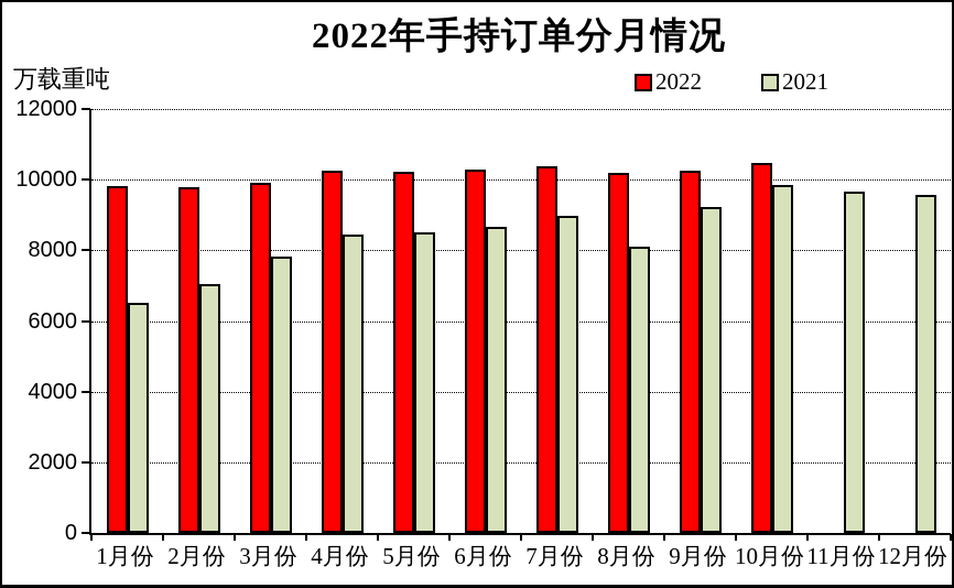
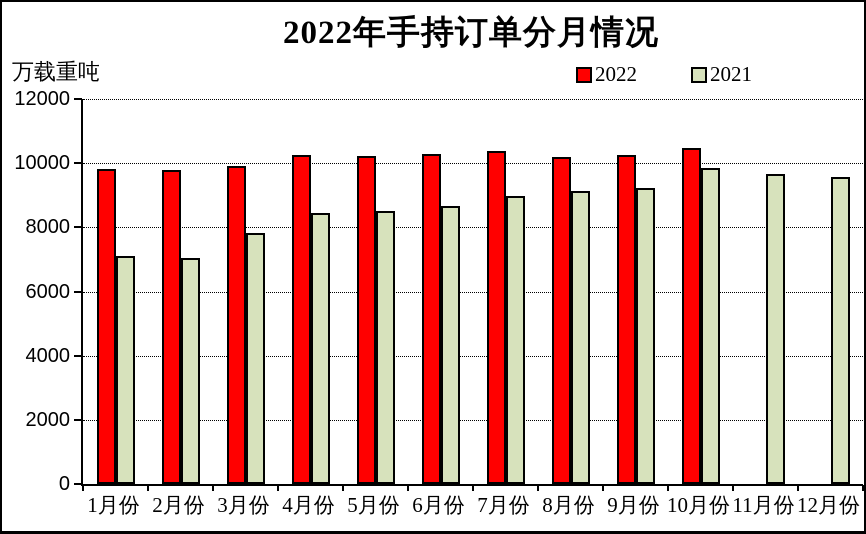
2021/1月份: 6500 -> 7100
2021/8月份: 8100 -> 9100
